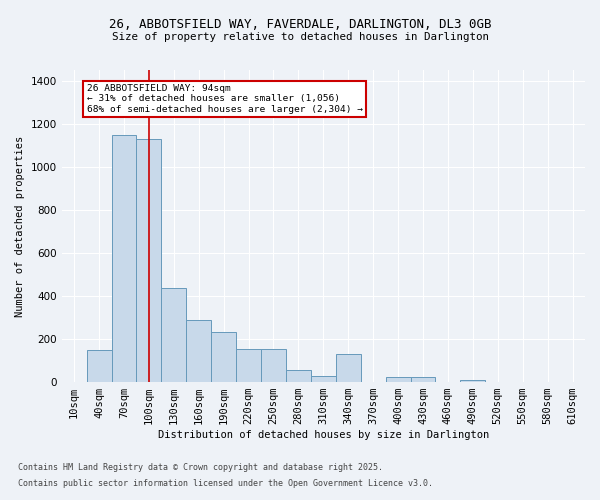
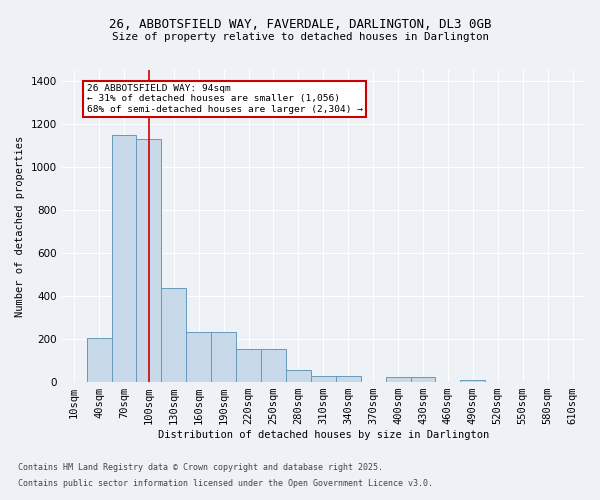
40sqm: 150 -> 205
160sqm: 290 -> 235
340sqm: 130 -> 30
